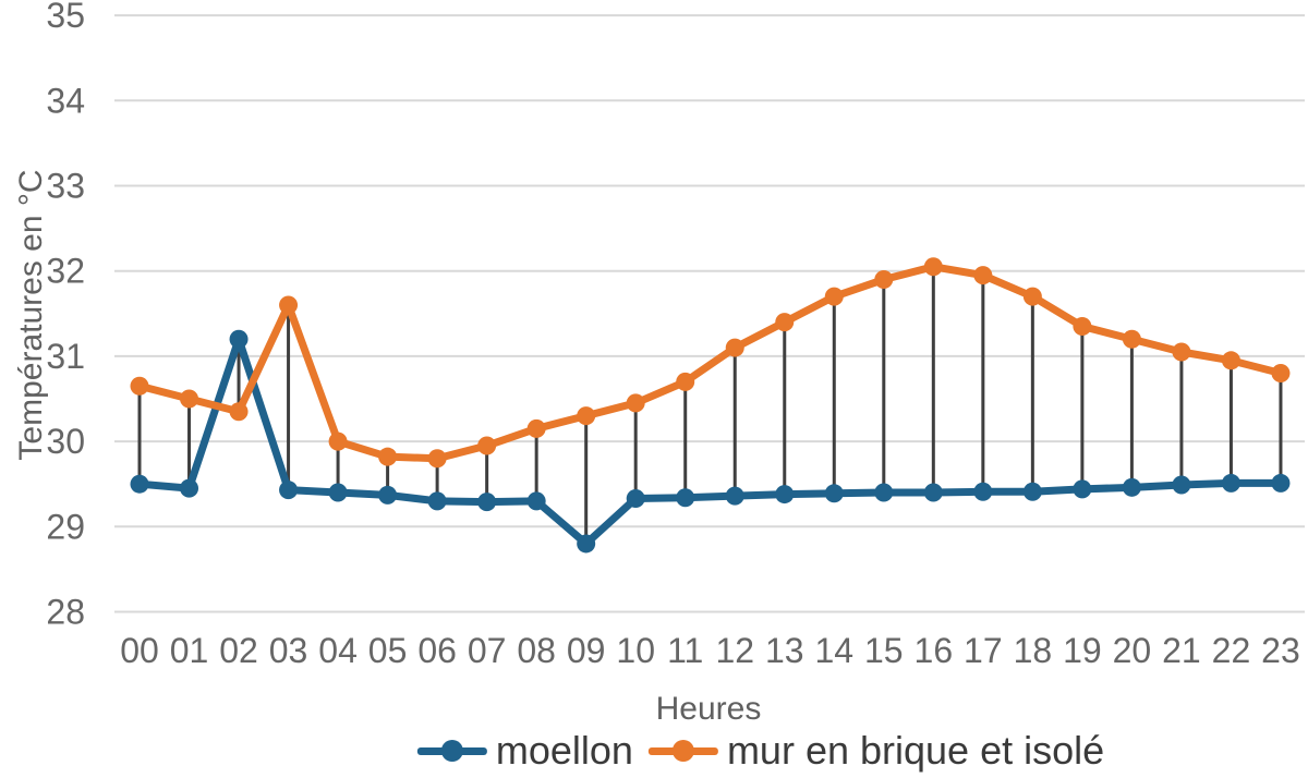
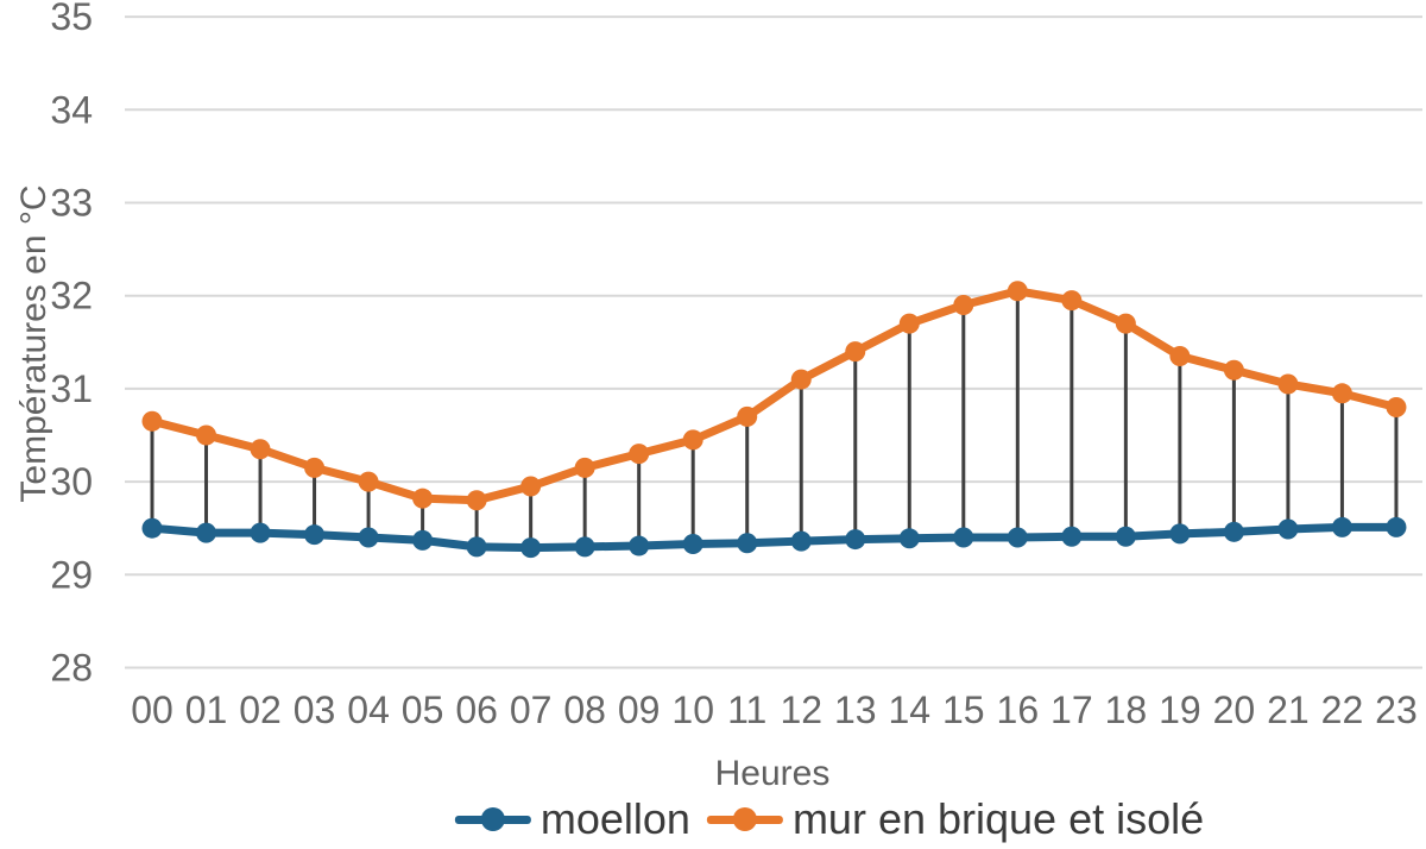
moellon/02: 31.2 -> 29.4
mur en brique et isolé/03: 31.6 -> 30.1
moellon/09: 28.8 -> 29.3
